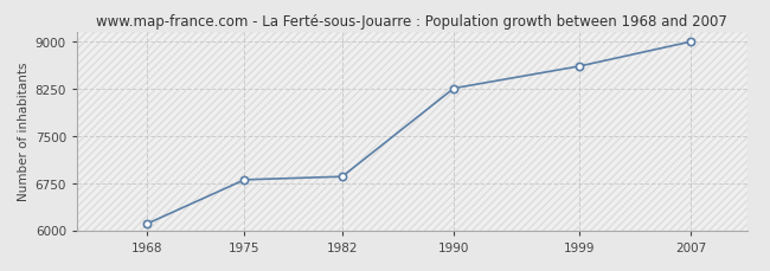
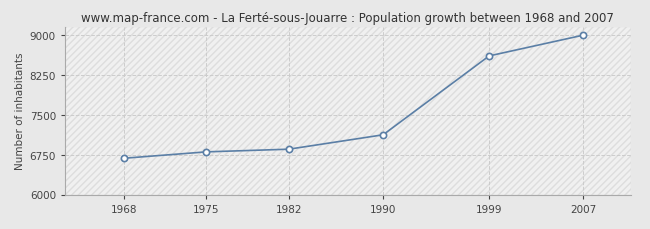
1968: 6100 -> 6680
1990: 8250 -> 7120
